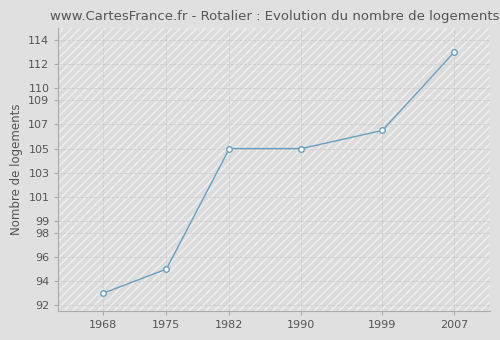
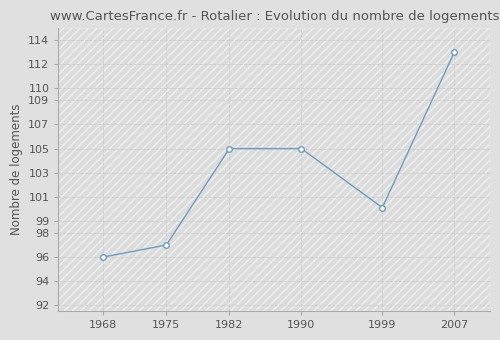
1968: 93.0 -> 96.0
1975: 95.0 -> 97.0
1999: 106.5 -> 100.1
